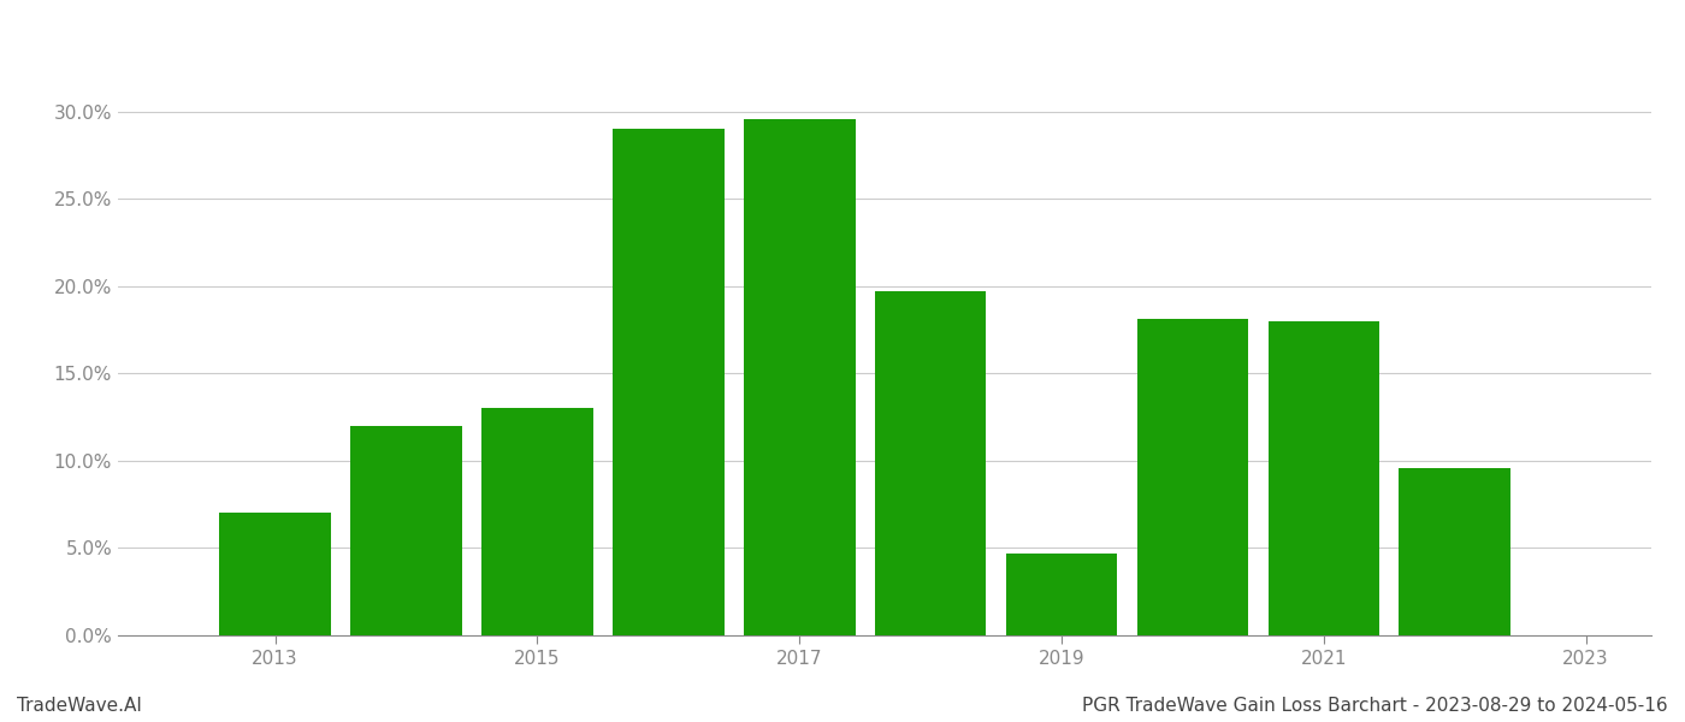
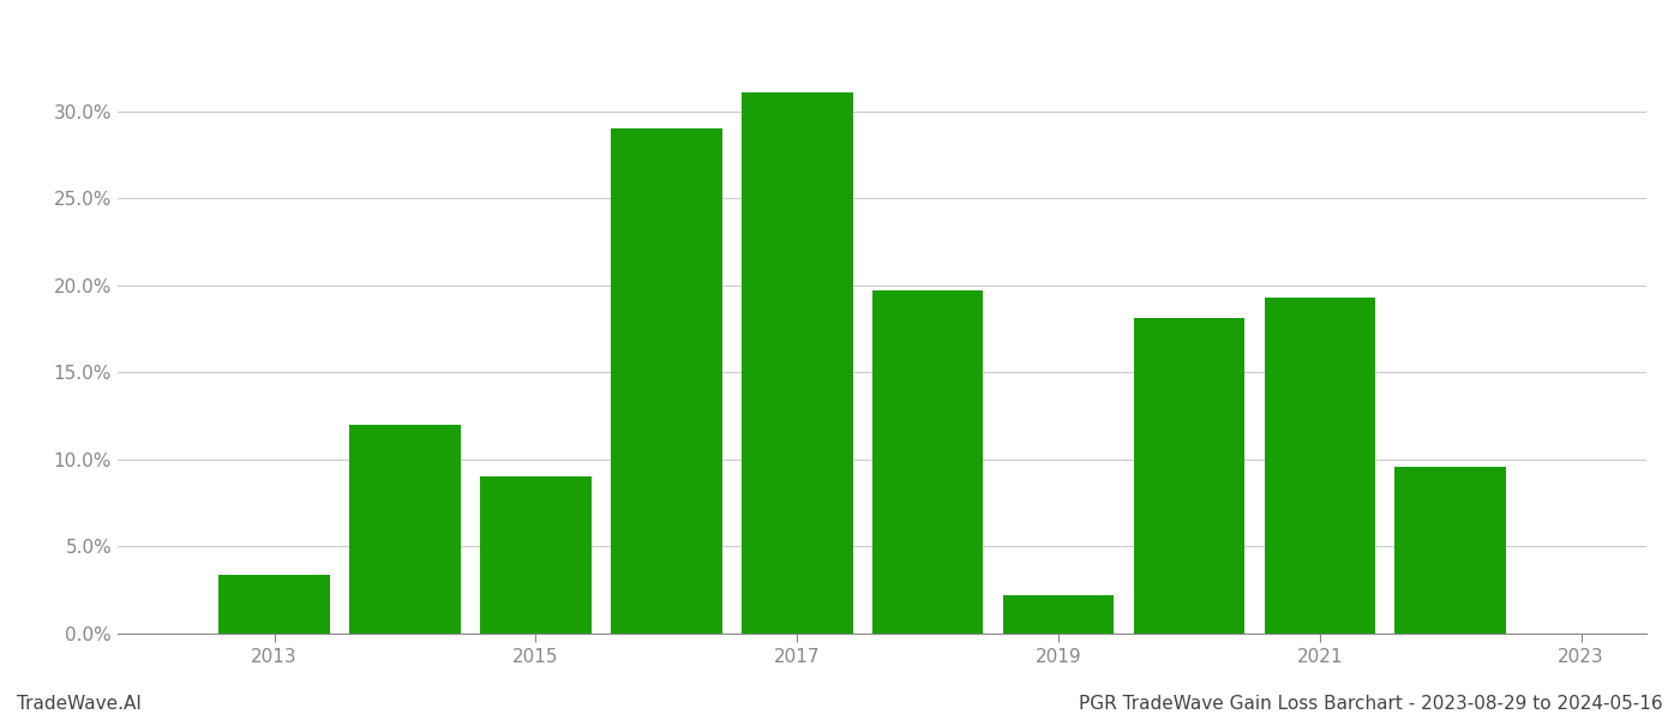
2013: 7.0% -> 3.4%
2015: 13.0% -> 9.0%
2017: 29.6% -> 31.1%
2019: 4.7% -> 2.2%
2021: 18.0% -> 19.3%
